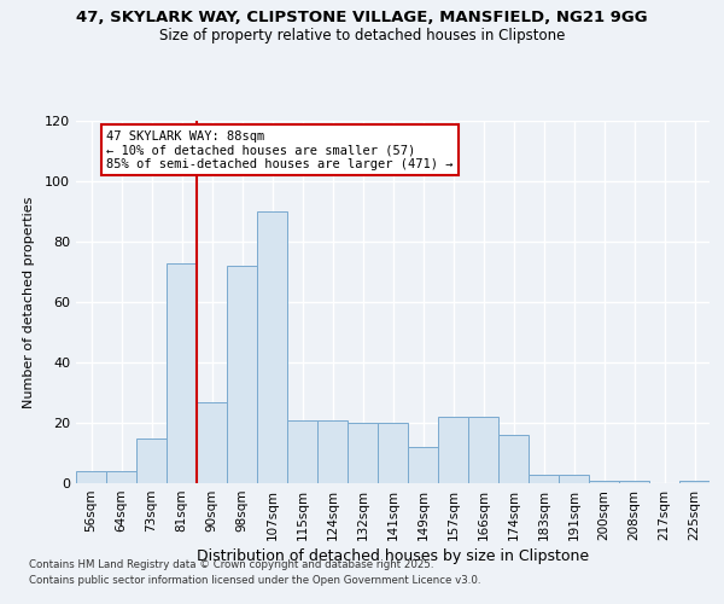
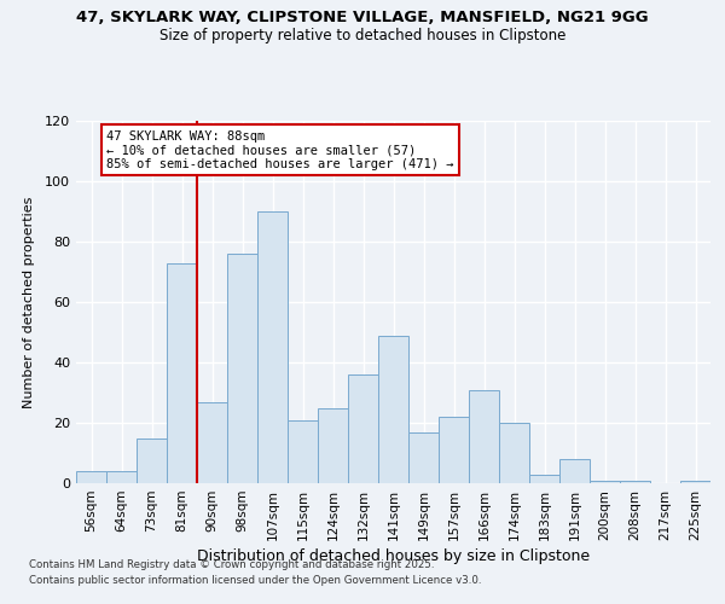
98sqm: 72 -> 76
124sqm: 21 -> 25
132sqm: 20 -> 36
141sqm: 20 -> 49
149sqm: 12 -> 17
166sqm: 22 -> 31
174sqm: 16 -> 20
191sqm: 3 -> 8
